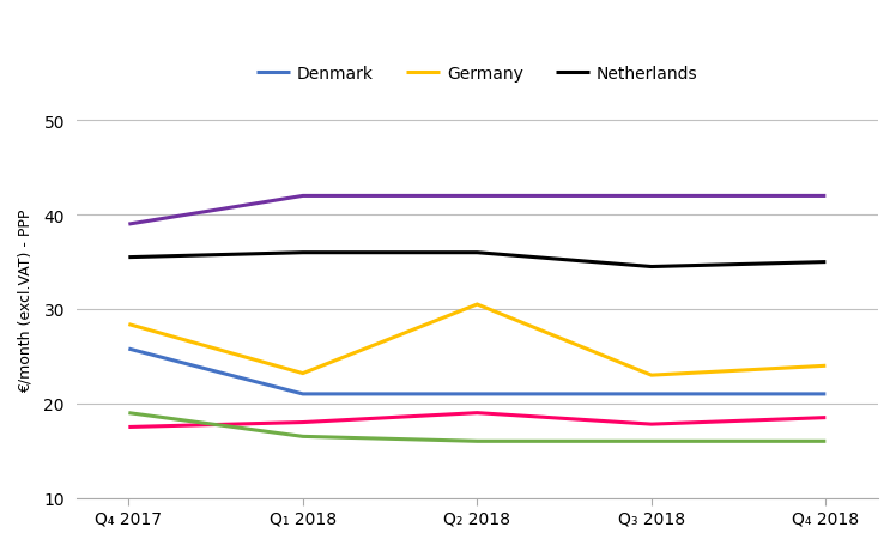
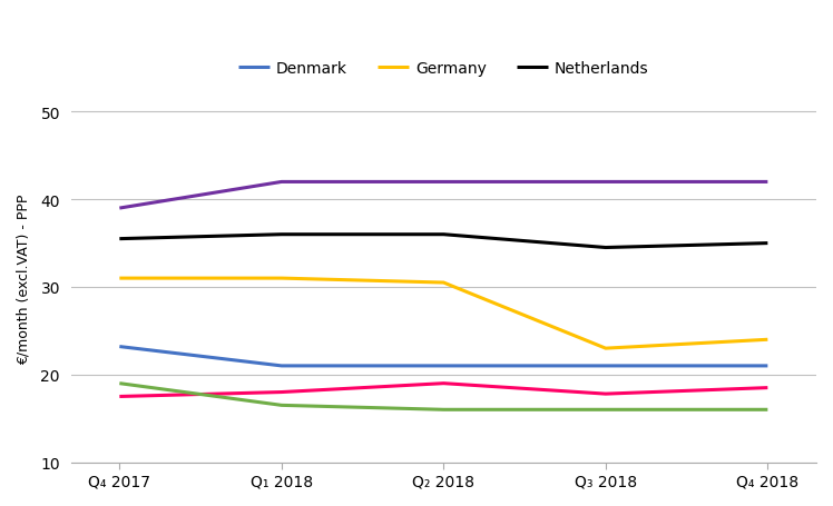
Denmark/Q₄ 2017: 25.8 -> 23.2
Germany/Q₄ 2017: 28.4 -> 31.0
Germany/Q₁ 2018: 23.2 -> 31.0
